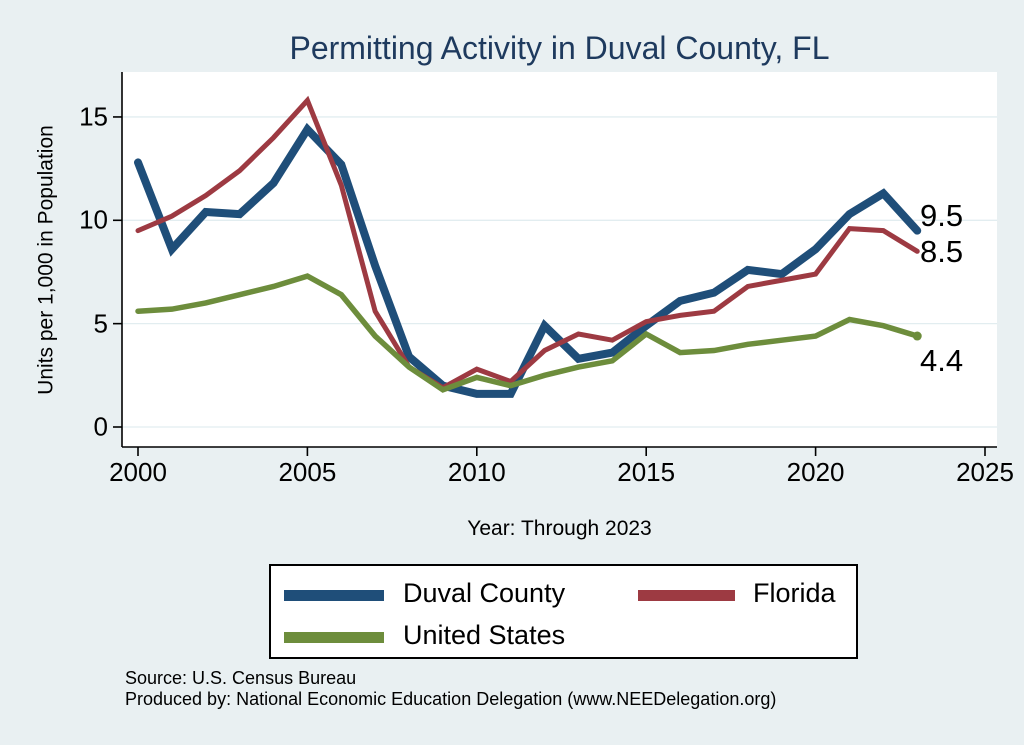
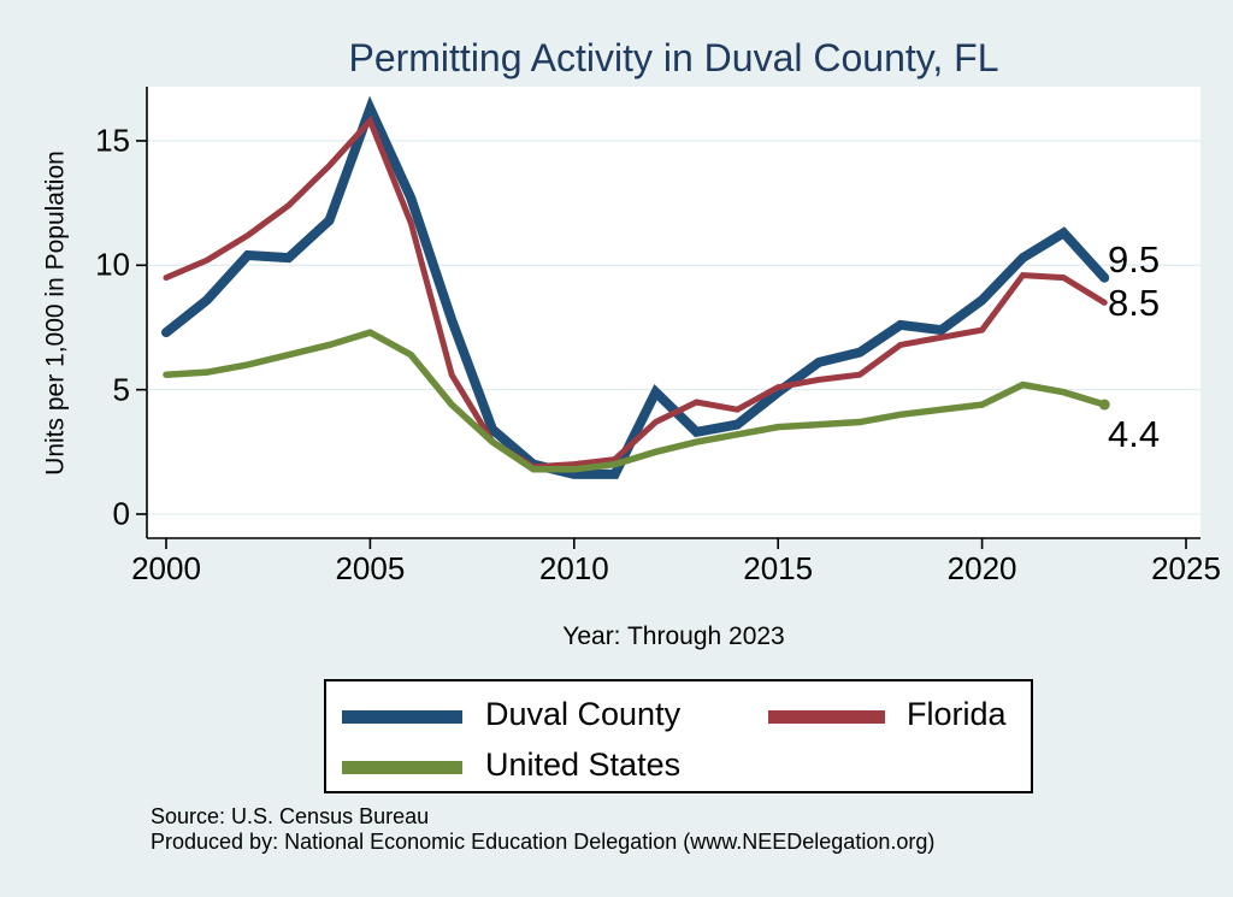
Duval County/2000: 12.8 -> 7.3
Duval County/2005: 14.4 -> 16.3
Florida/2010: 2.8 -> 2.0
United States/2010: 2.4 -> 1.8
United States/2015: 4.5 -> 3.5
